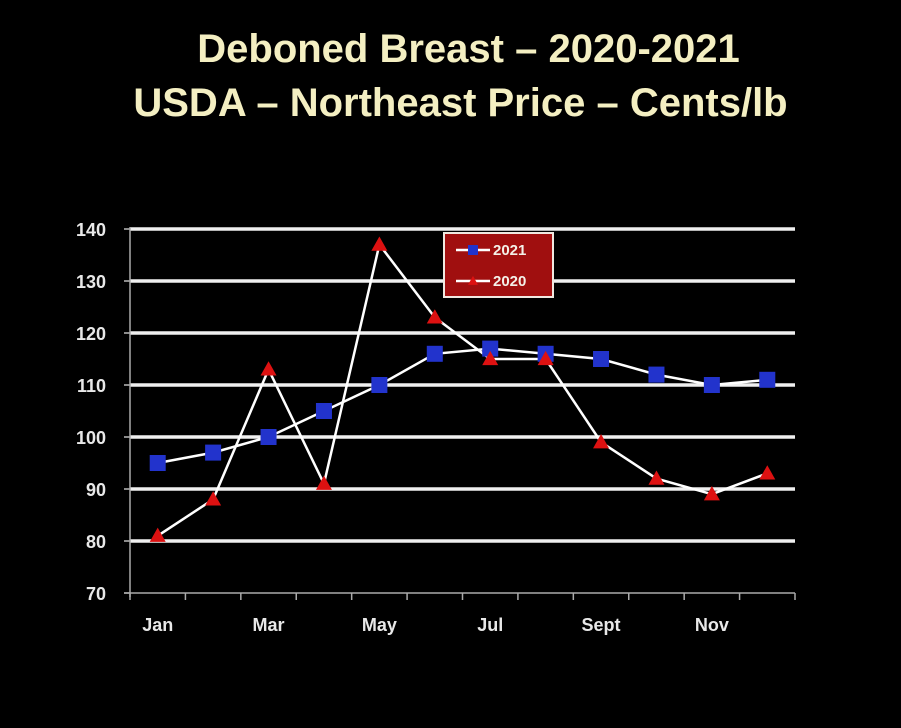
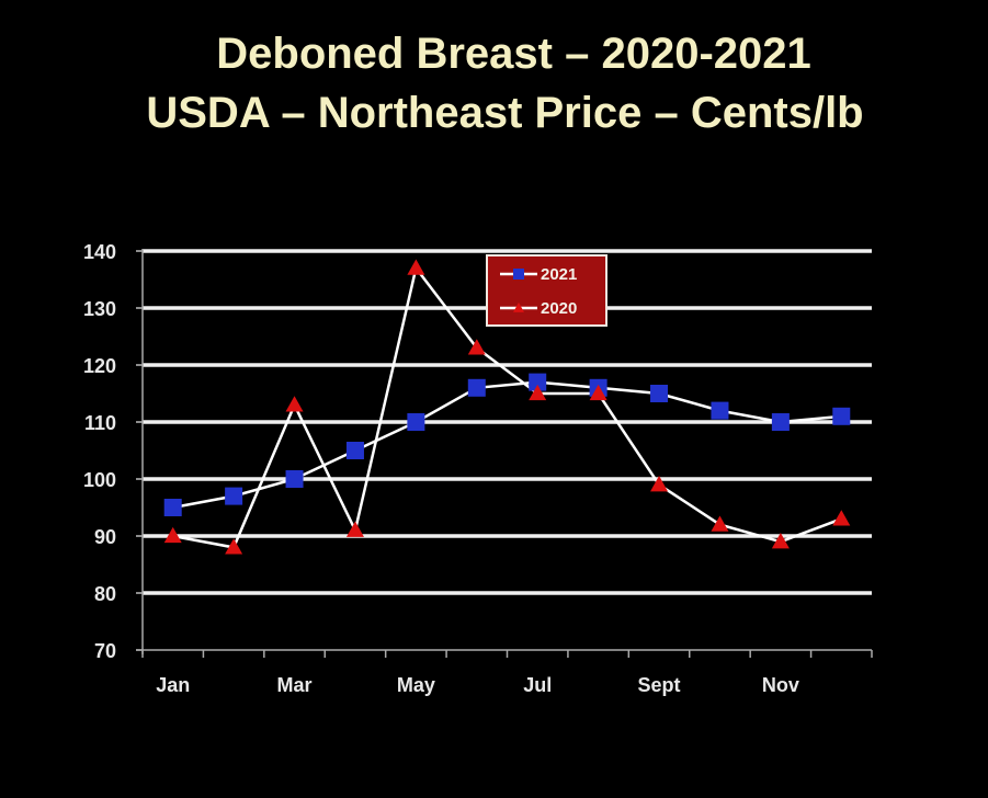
2020/Jan: 81 -> 90
